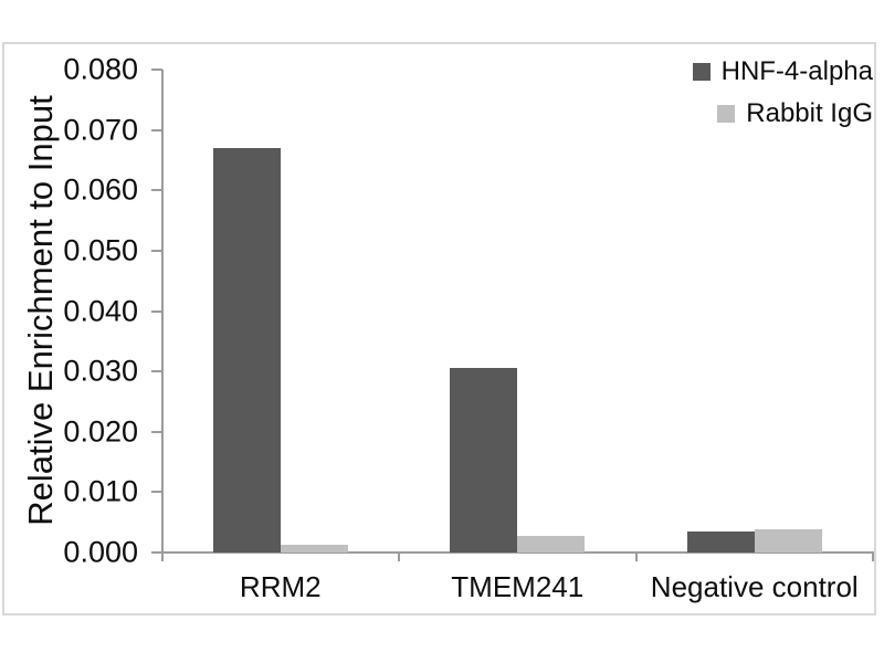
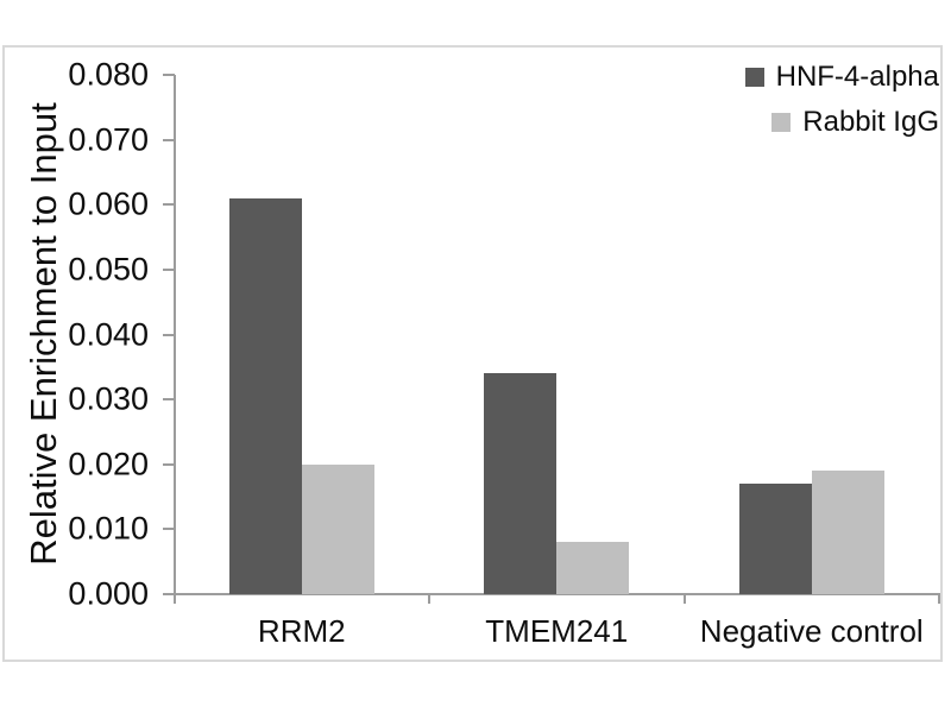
HNF-4-alpha/RRM2: 0.067 -> 0.061
Rabbit IgG/RRM2: 0.001 -> 0.020
HNF-4-alpha/TMEM241: 0.030 -> 0.034
Rabbit IgG/TMEM241: 0.003 -> 0.008
HNF-4-alpha/Negative control: 0.004 -> 0.017
Rabbit IgG/Negative control: 0.004 -> 0.019
